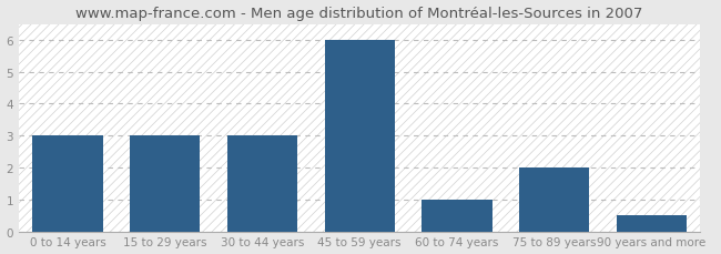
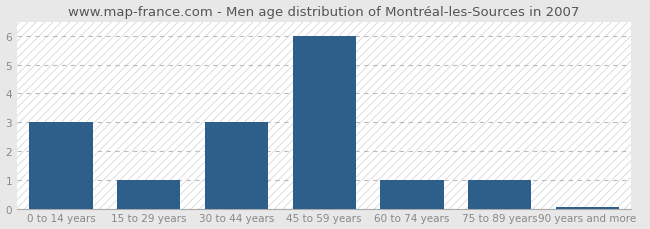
15 to 29 years: 3.00 -> 1.00
75 to 89 years: 2.00 -> 1.00
90 years and more: 0.50 -> 0.07
